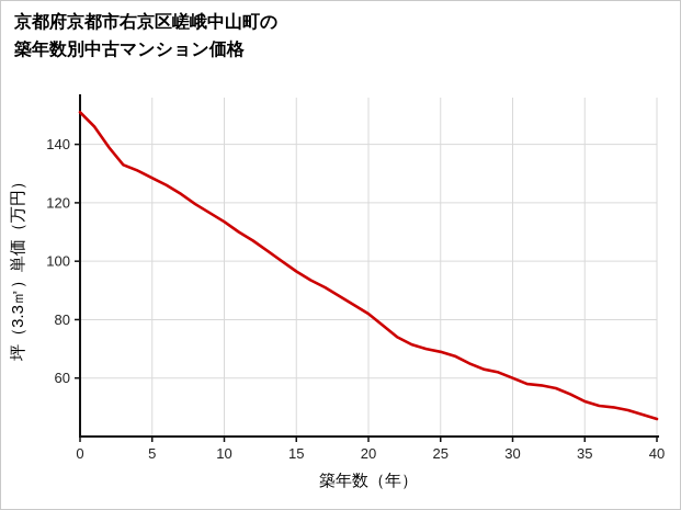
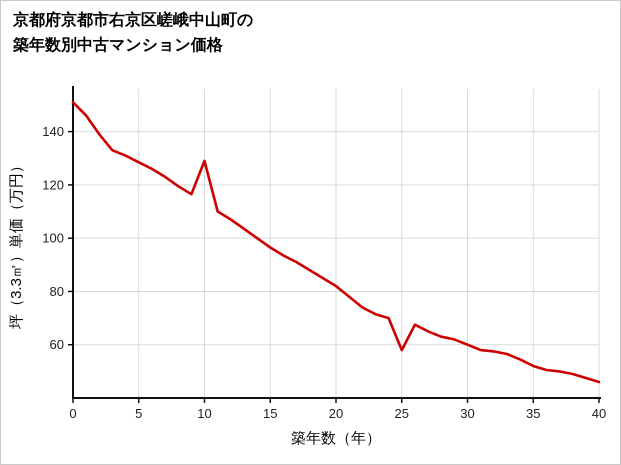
10: 114 -> 129
25: 69 -> 58
